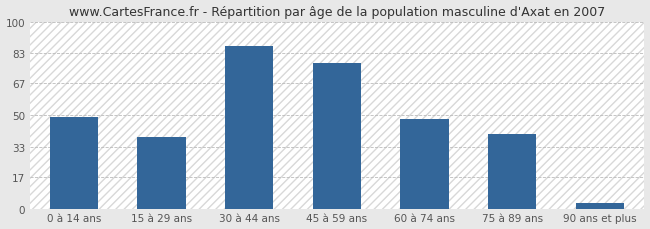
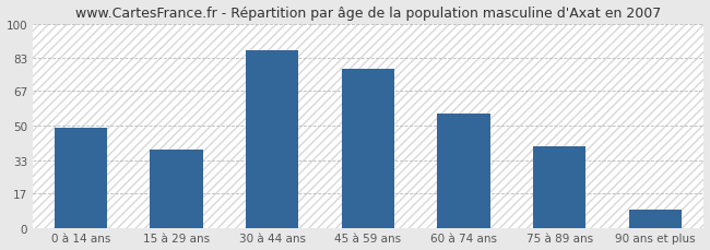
60 à 74 ans: 48 -> 56
90 ans et plus: 3 -> 9
